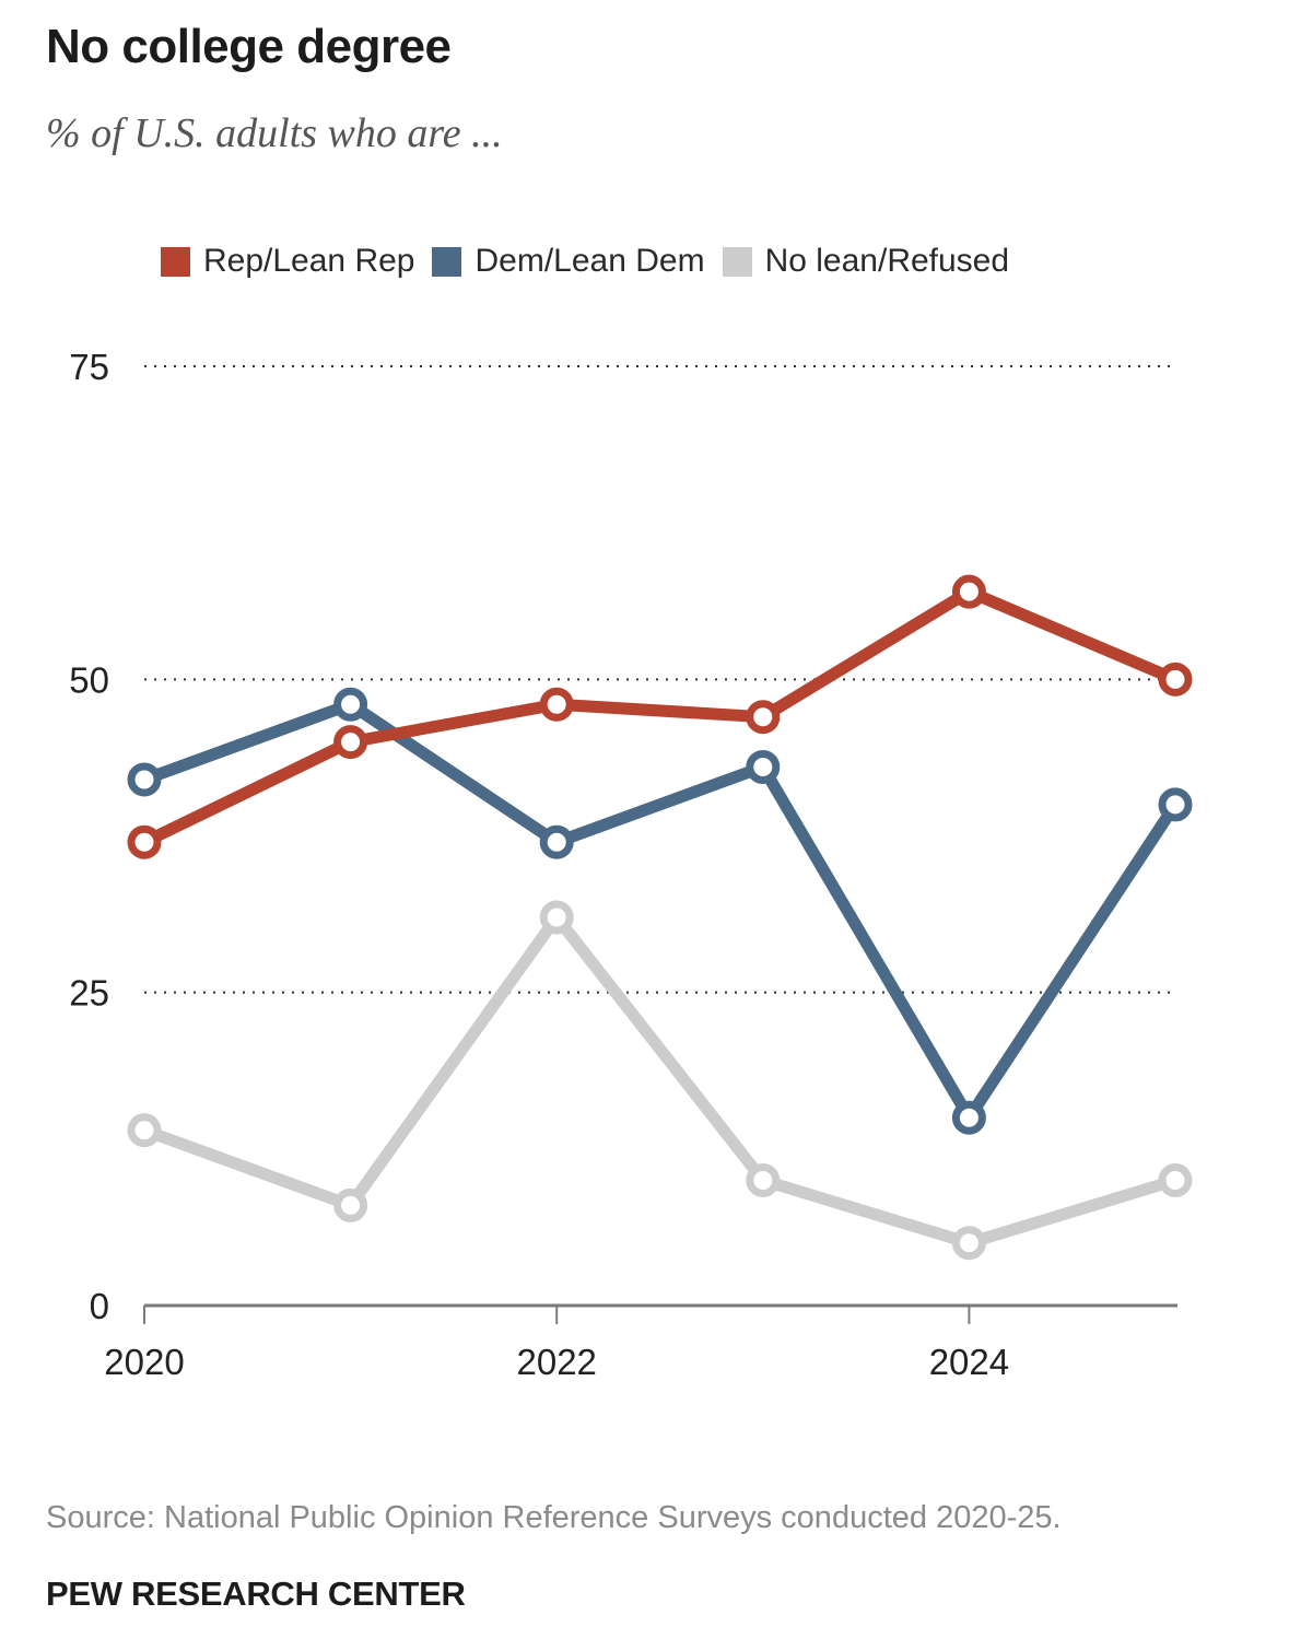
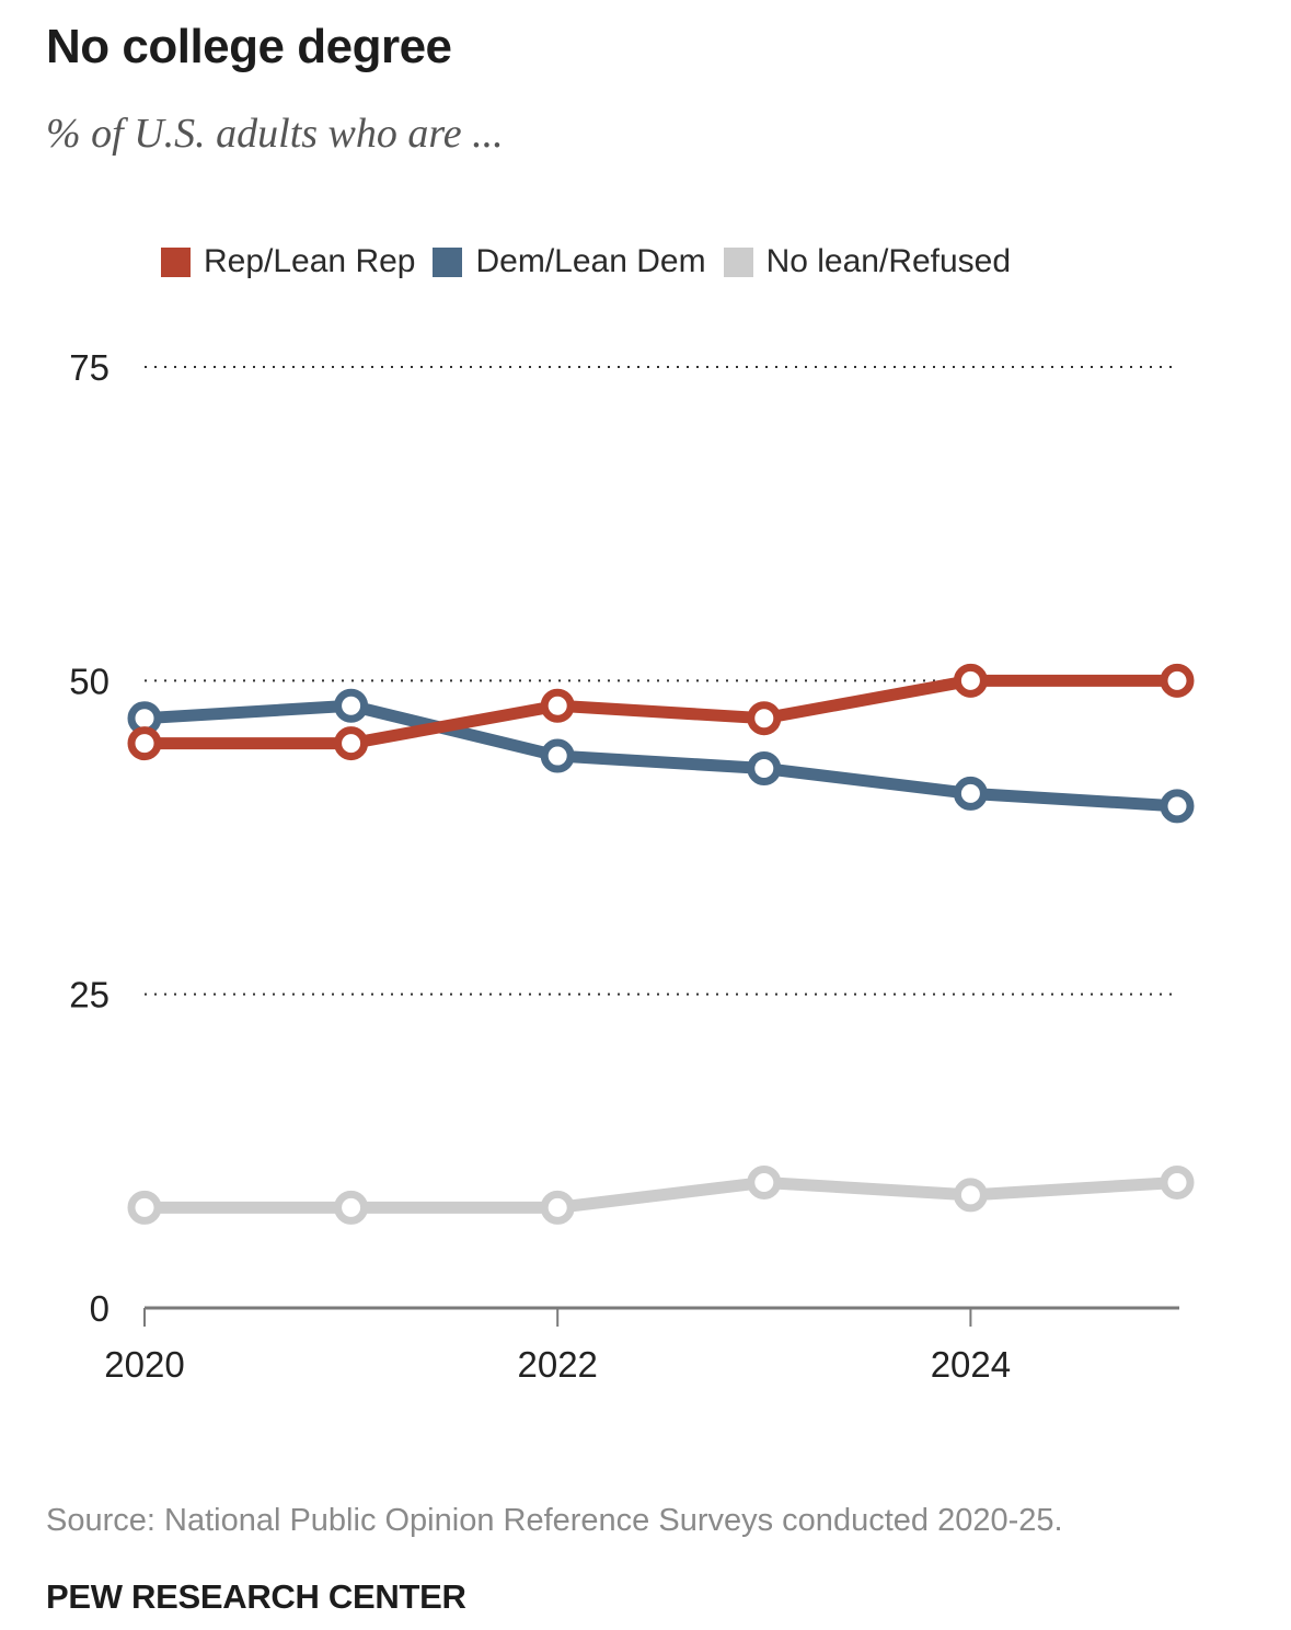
Rep/Lean Rep/2020: 37 -> 45
Dem/Lean Dem/2020: 42 -> 47
No lean/Refused/2020: 14 -> 8
Dem/Lean Dem/2022: 37 -> 44
No lean/Refused/2022: 31 -> 8
Rep/Lean Rep/2024: 57 -> 50
Dem/Lean Dem/2024: 15 -> 41
No lean/Refused/2024: 5 -> 9
